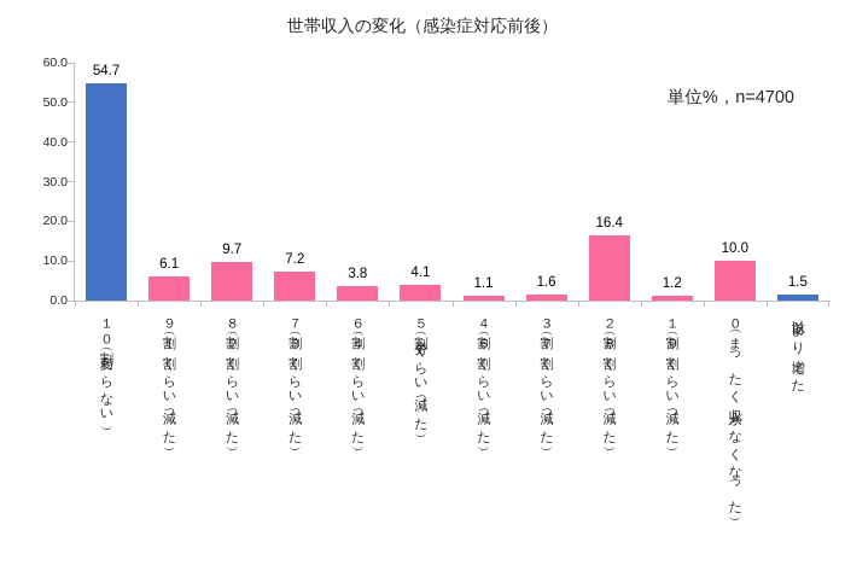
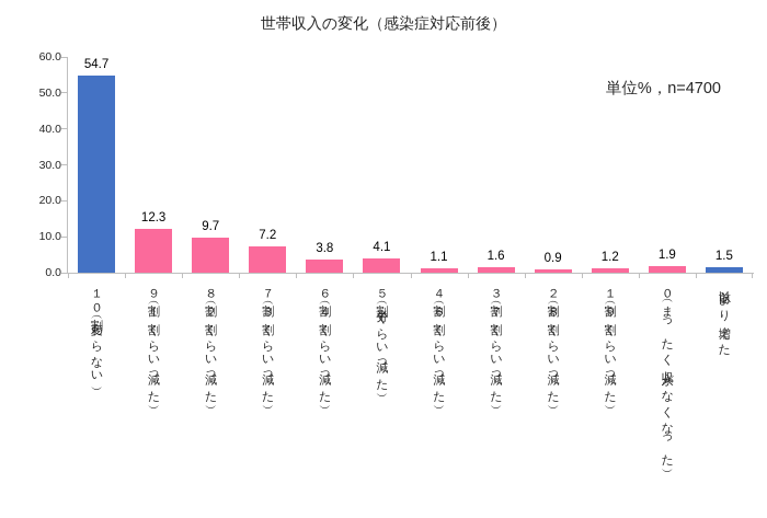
９割（１割くらい減った）: 6.1 -> 12.3
２割（８割くらい減った）: 16.4 -> 0.9
０（まったく収入がなくなった）: 10.0 -> 1.9
